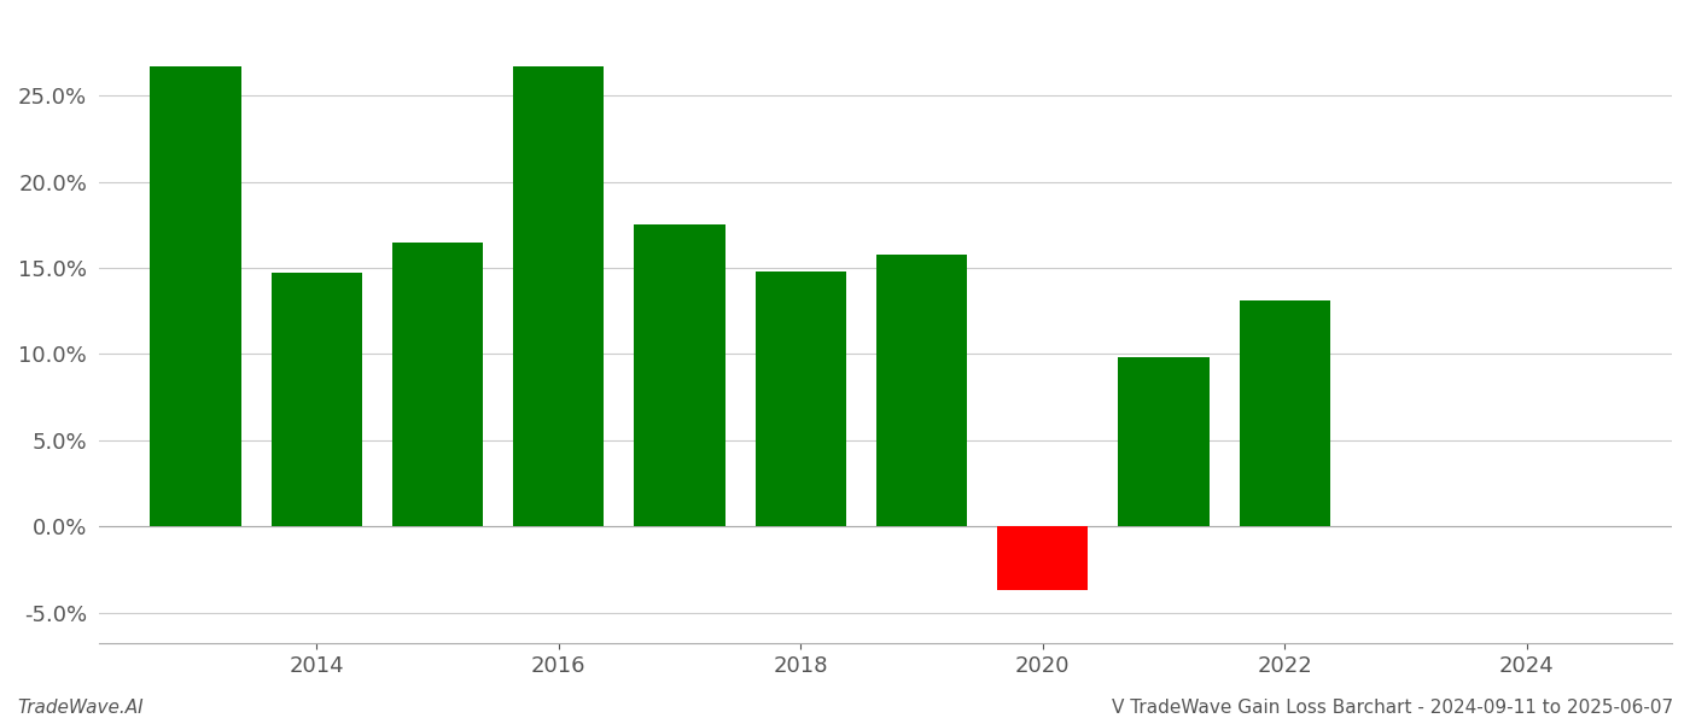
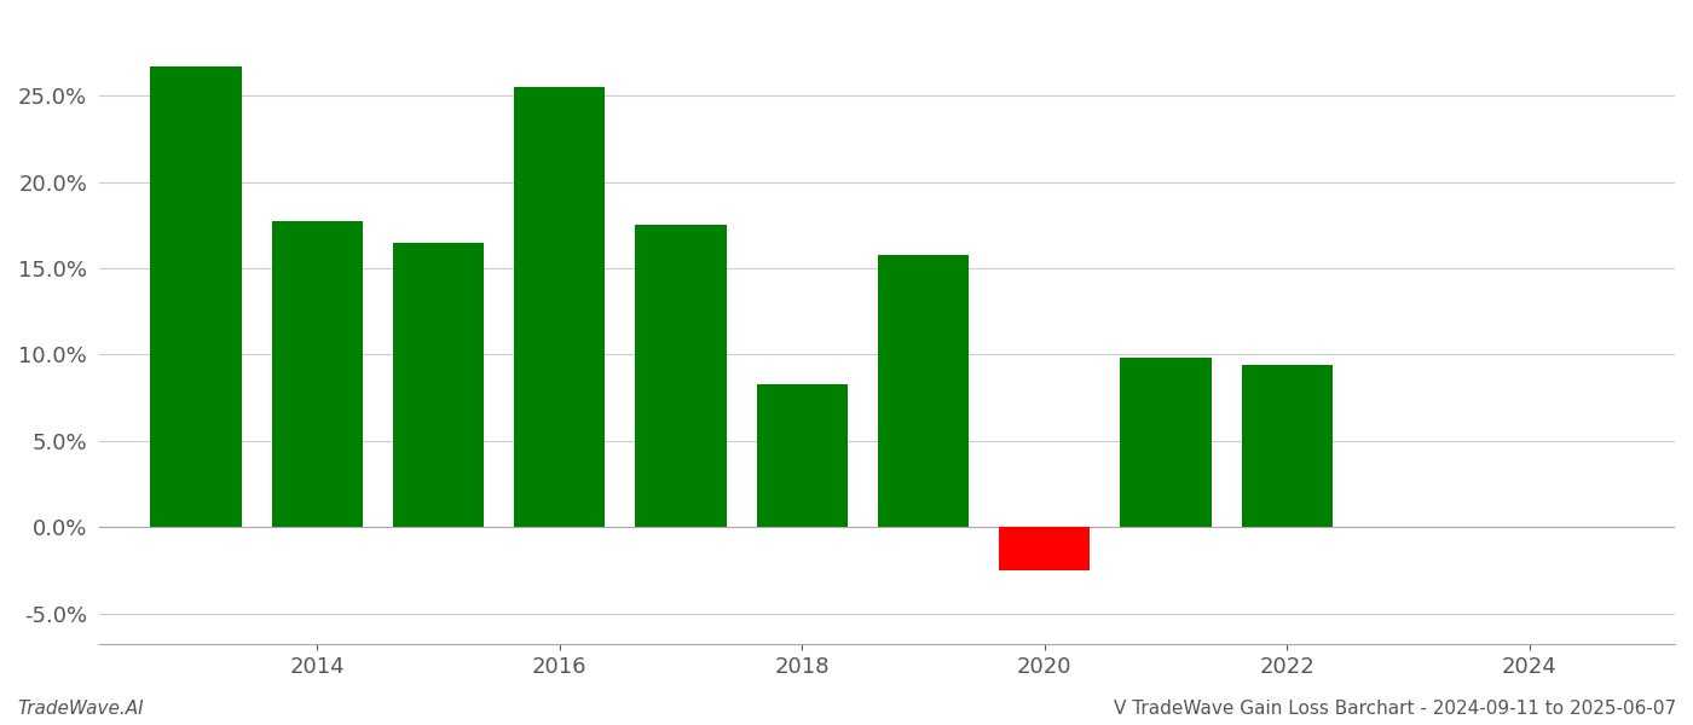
2014: 14.7% -> 17.7%
2016: 26.7% -> 25.5%
2018: 14.8% -> 8.3%
2020: -3.7% -> -2.5%
2022: 13.1% -> 9.4%
